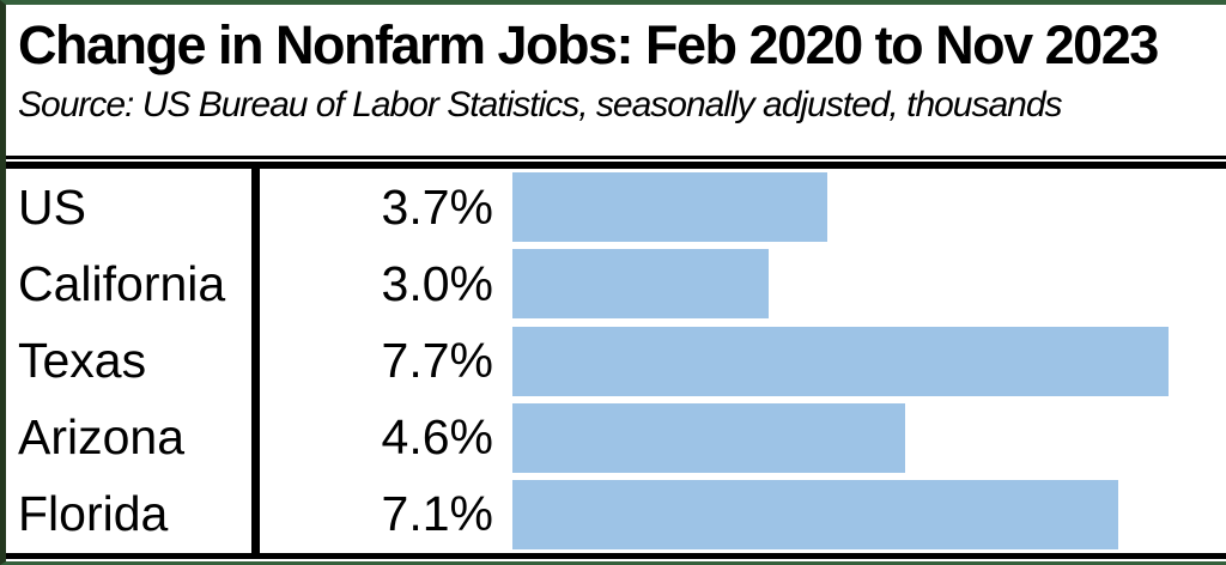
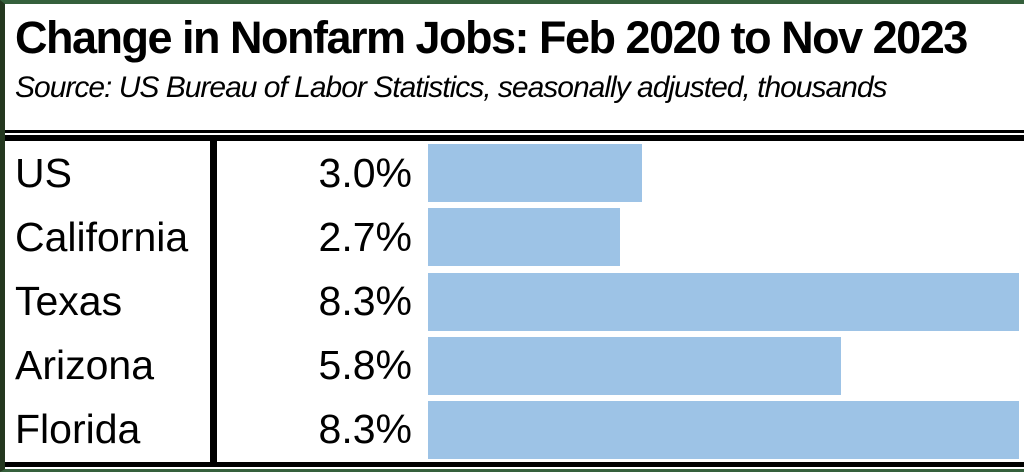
US: 3.7% -> 3.0%
California: 3.0% -> 2.7%
Texas: 7.7% -> 8.3%
Arizona: 4.6% -> 5.8%
Florida: 7.1% -> 8.3%
